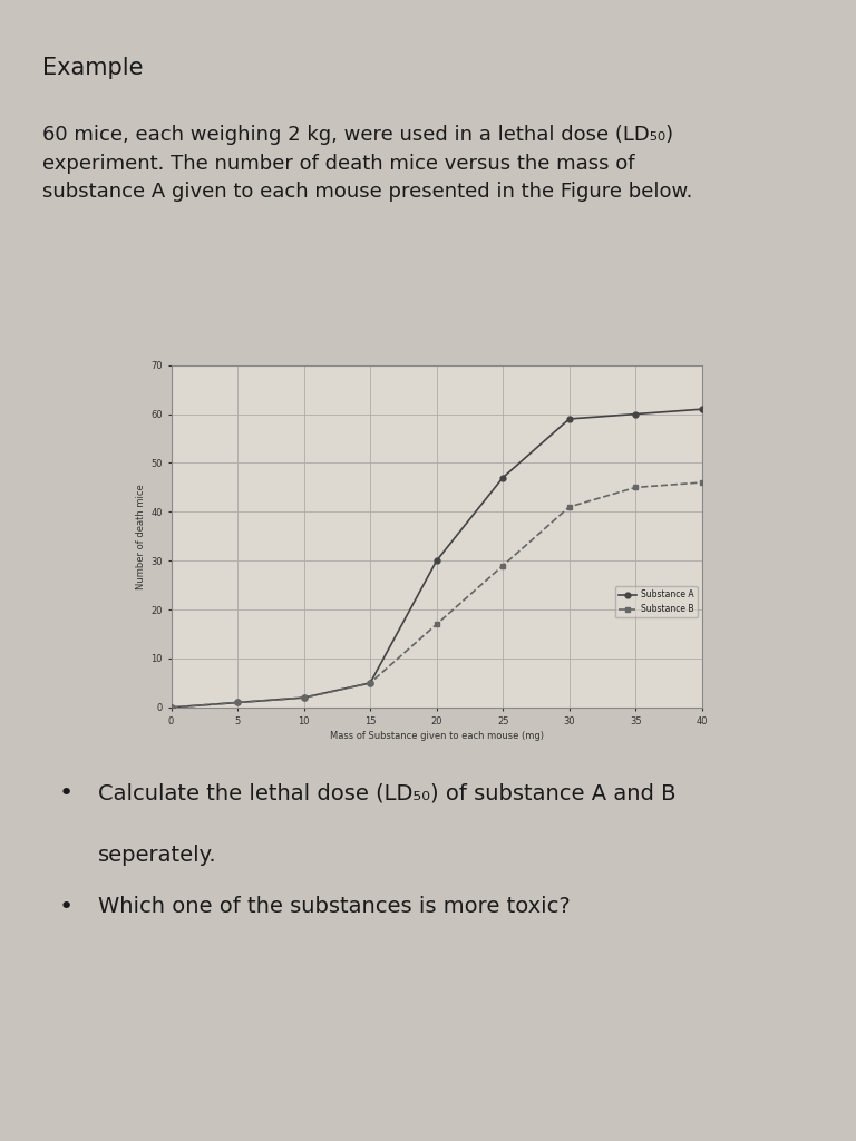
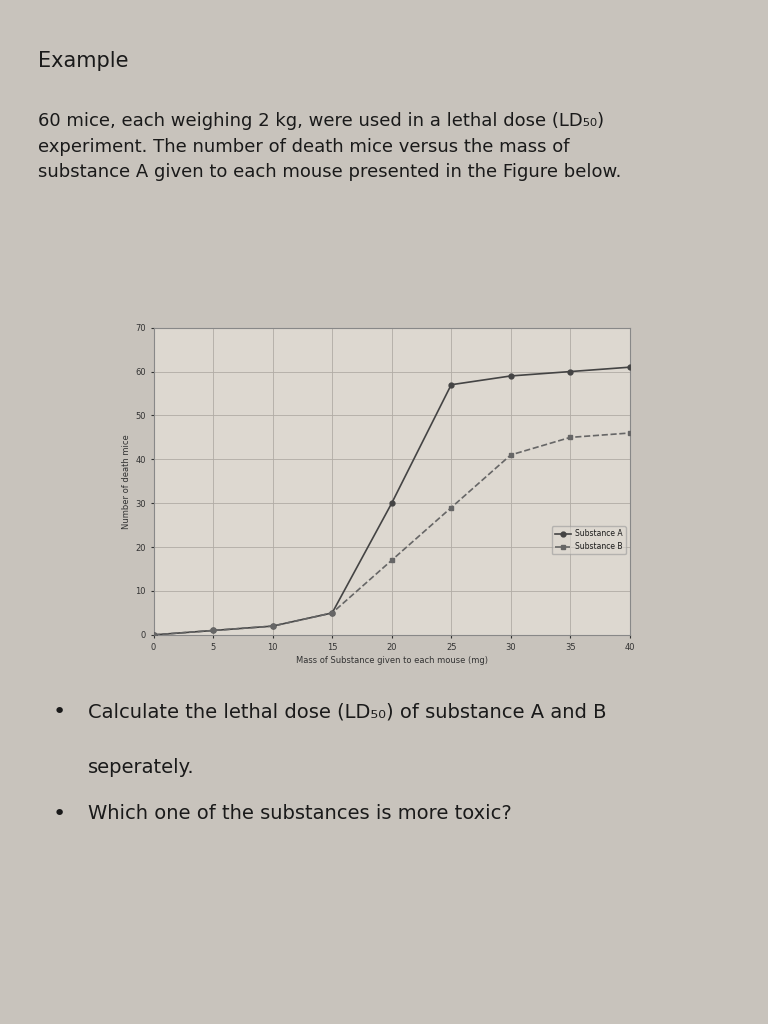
Substance A/25: 47 -> 57
